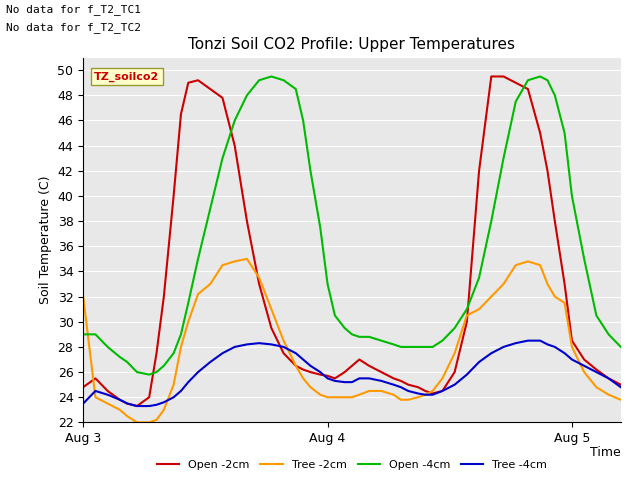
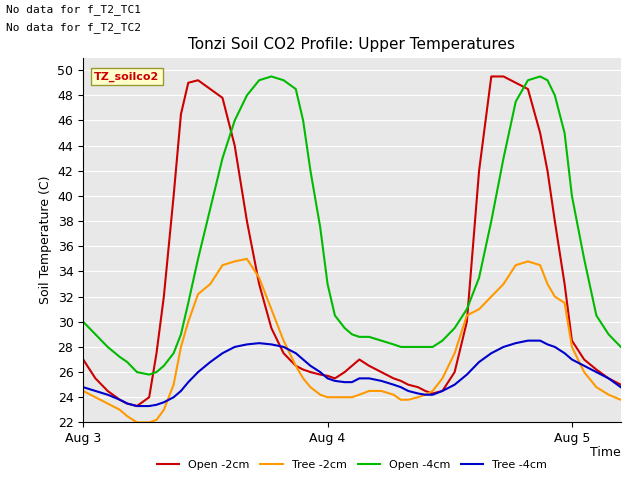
Open -2cm/Aug 3: 24.8 -> 27.0
Tree -2cm/Aug 3: 32.0 -> 24.5
Open -4cm/Aug 3: 29.0 -> 30.0
Tree -4cm/Aug 3: 23.5 -> 24.8
